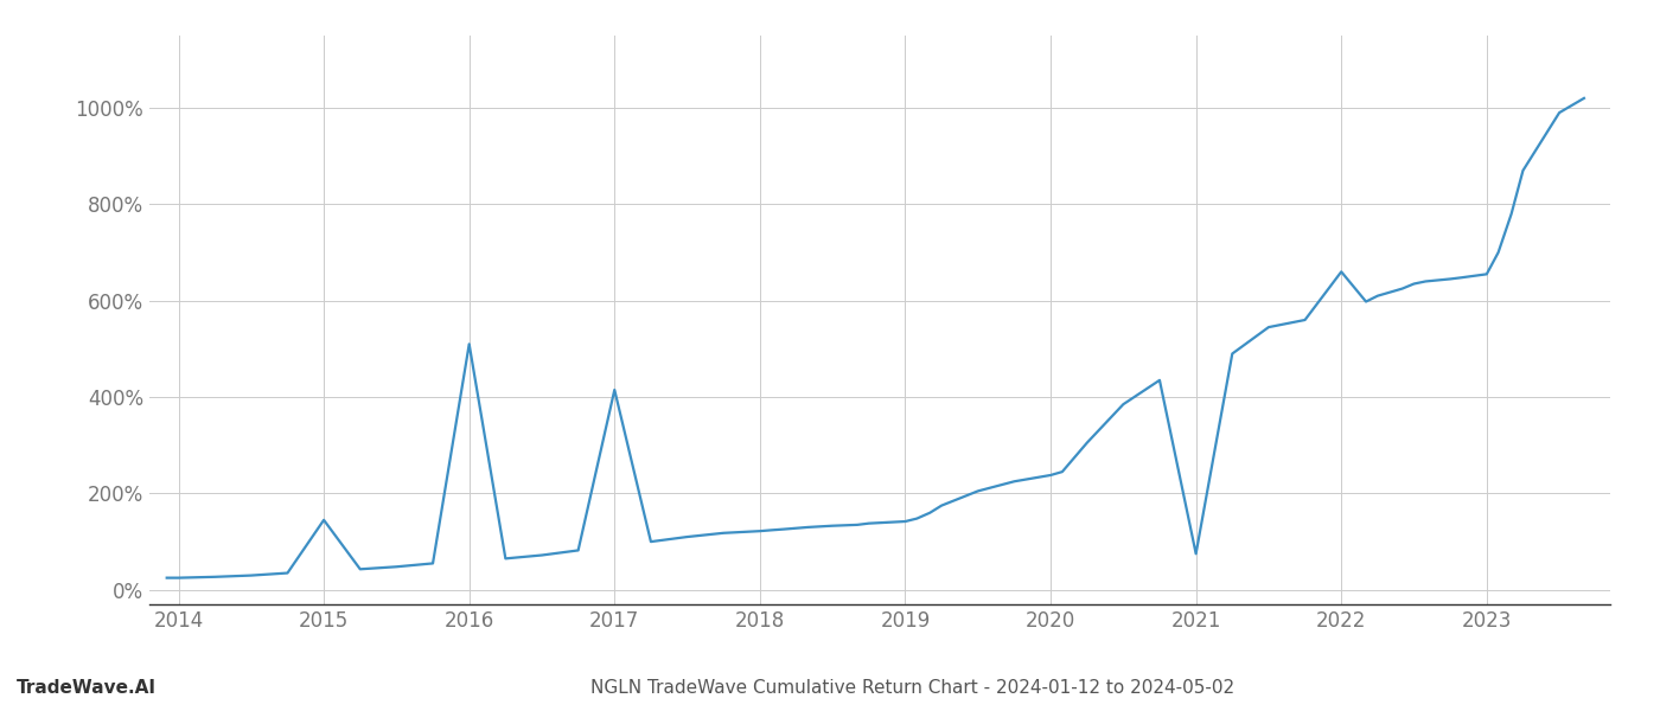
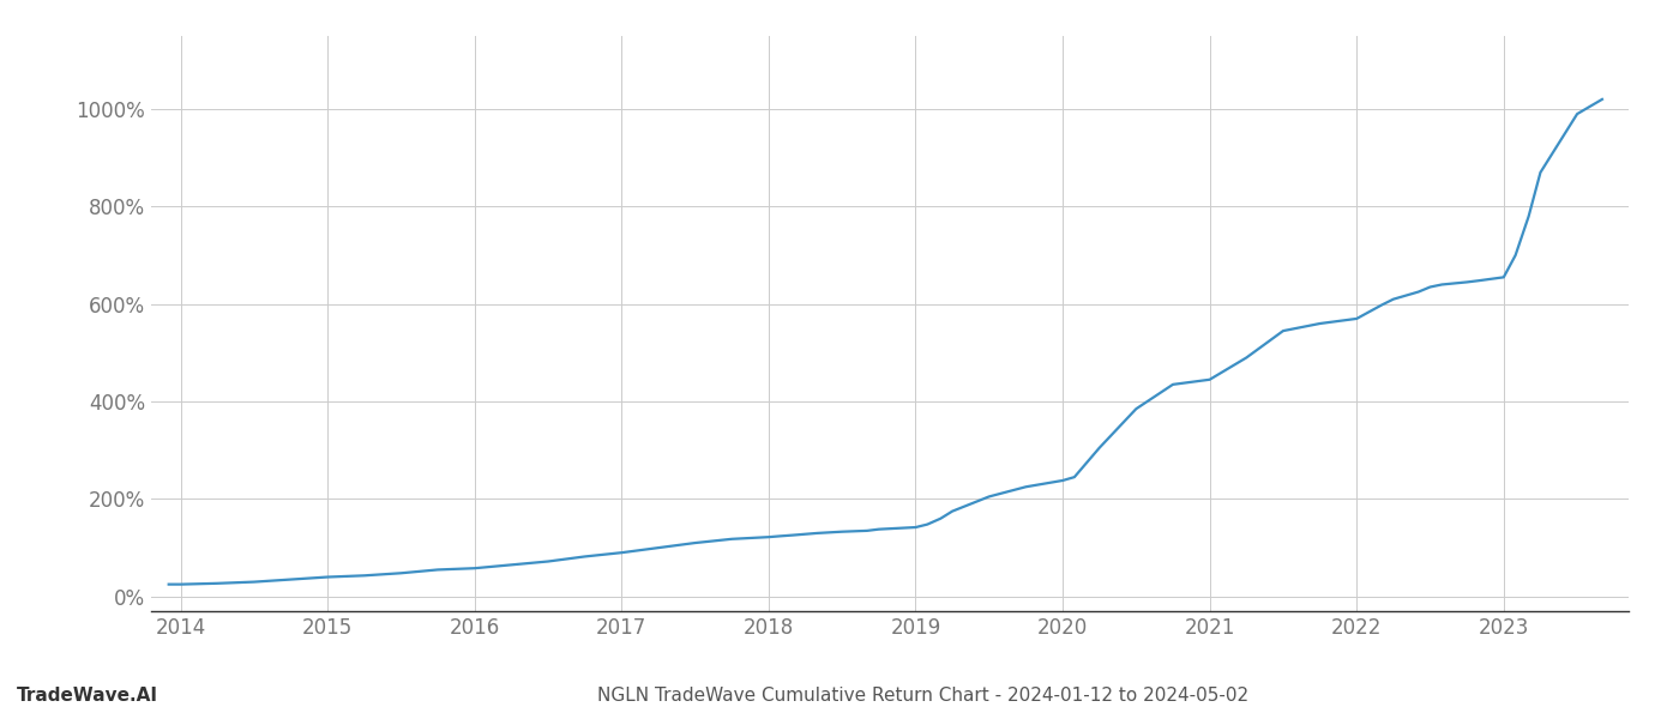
2015: 145% -> 40%
2016: 510% -> 58%
2017: 415% -> 90%
2021: 75% -> 445%
2022: 660% -> 570%
